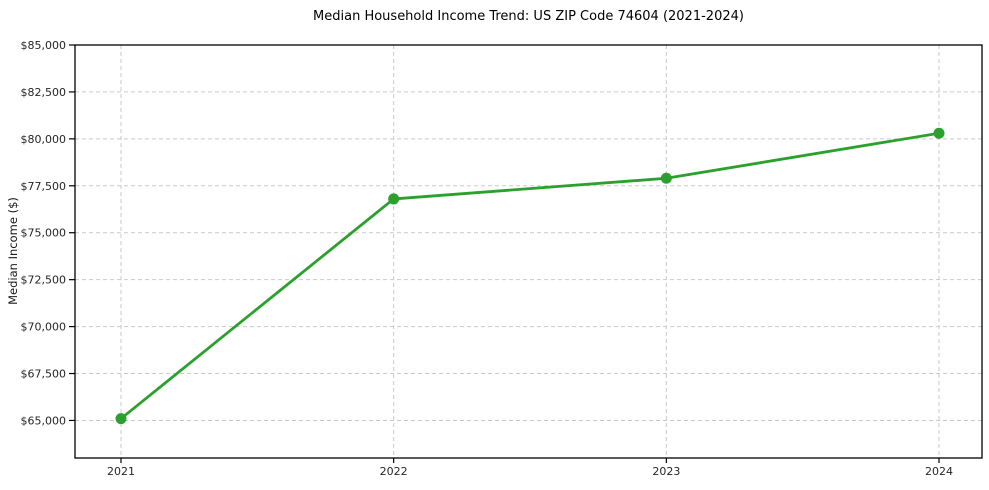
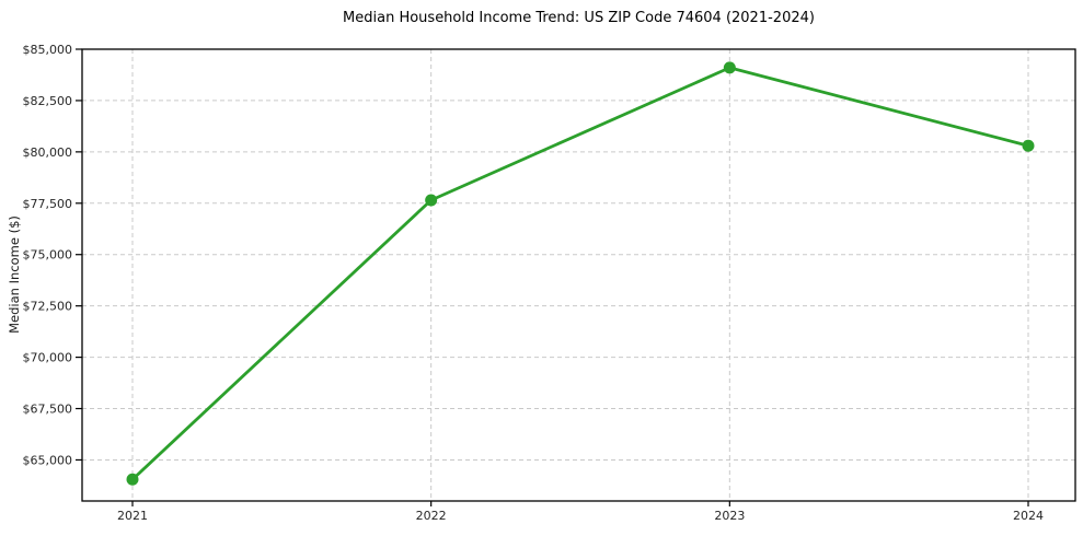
2021: $65100 -> $64000
2022: $76800 -> $77600
2023: $77900 -> $84100
